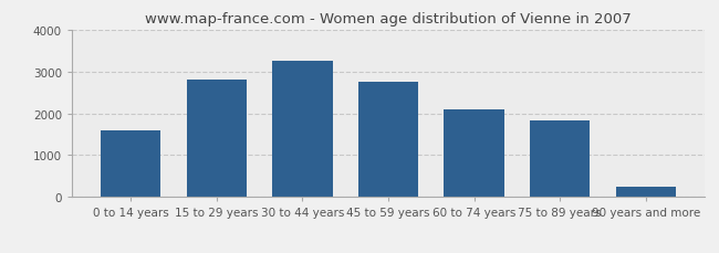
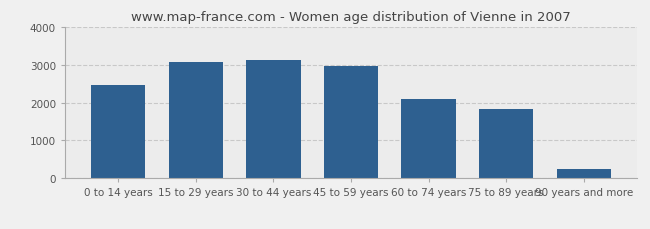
0 to 14 years: 1600 -> 2470
15 to 29 years: 2800 -> 3080
30 to 44 years: 3250 -> 3110
45 to 59 years: 2750 -> 2950
